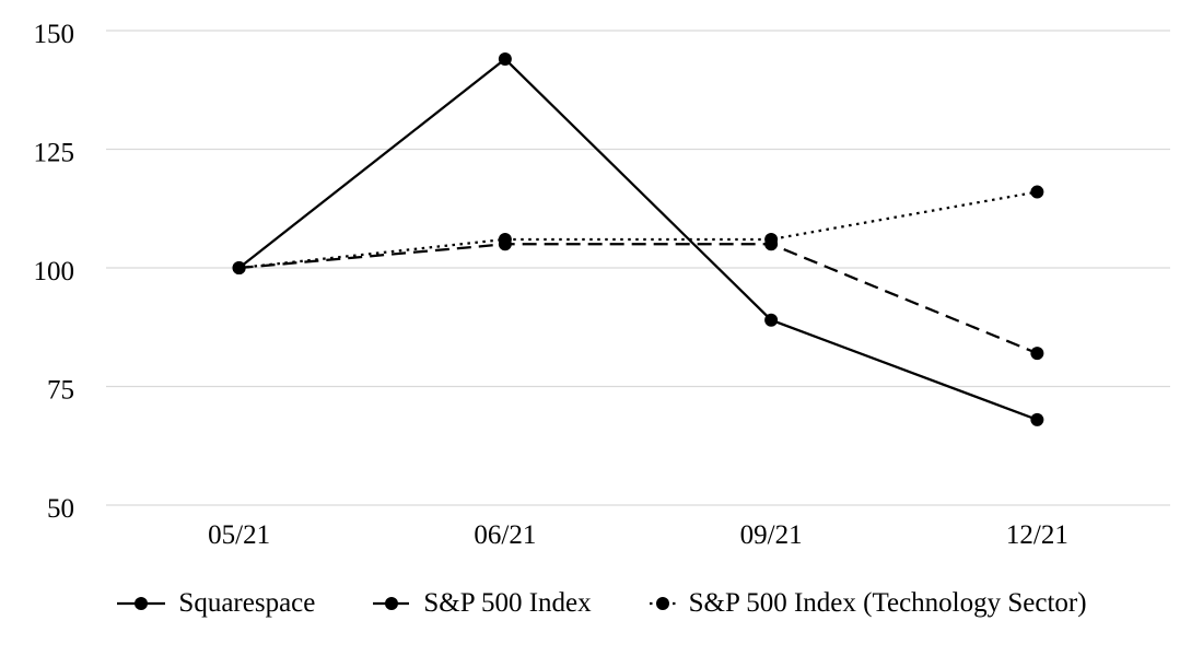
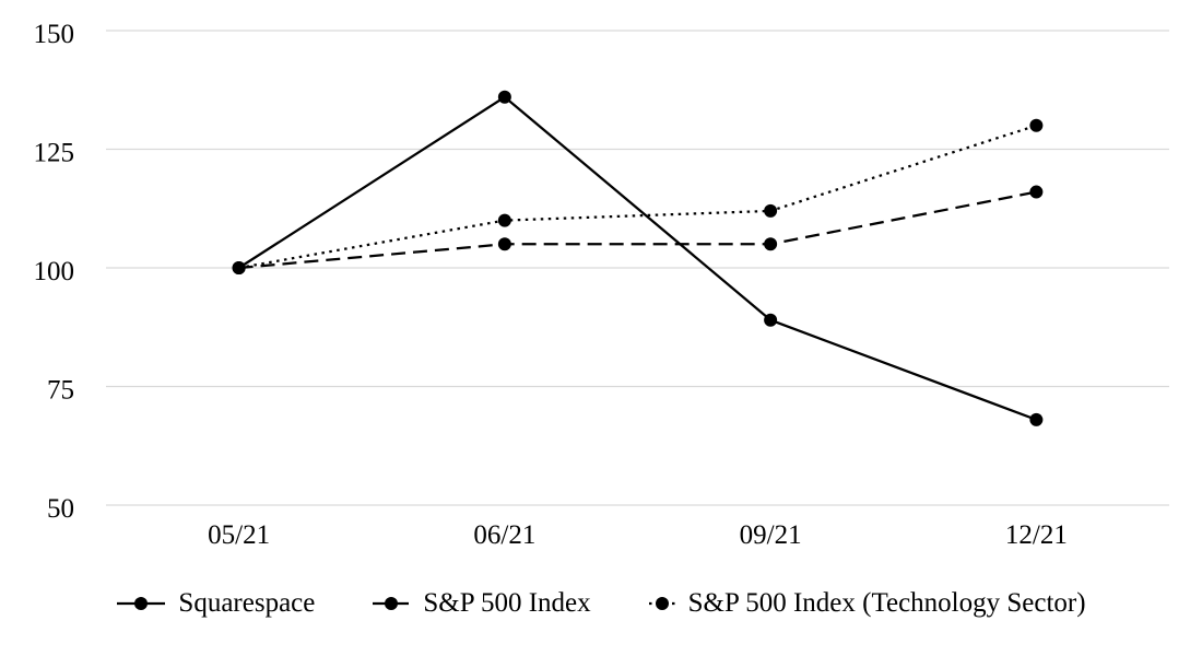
Squarespace/06/21: 144 -> 136
S&P 500 Index (Technology Sector)/06/21: 106 -> 110
S&P 500 Index (Technology Sector)/09/21: 106 -> 112
S&P 500 Index/12/21: 82 -> 116
S&P 500 Index (Technology Sector)/12/21: 116 -> 130
